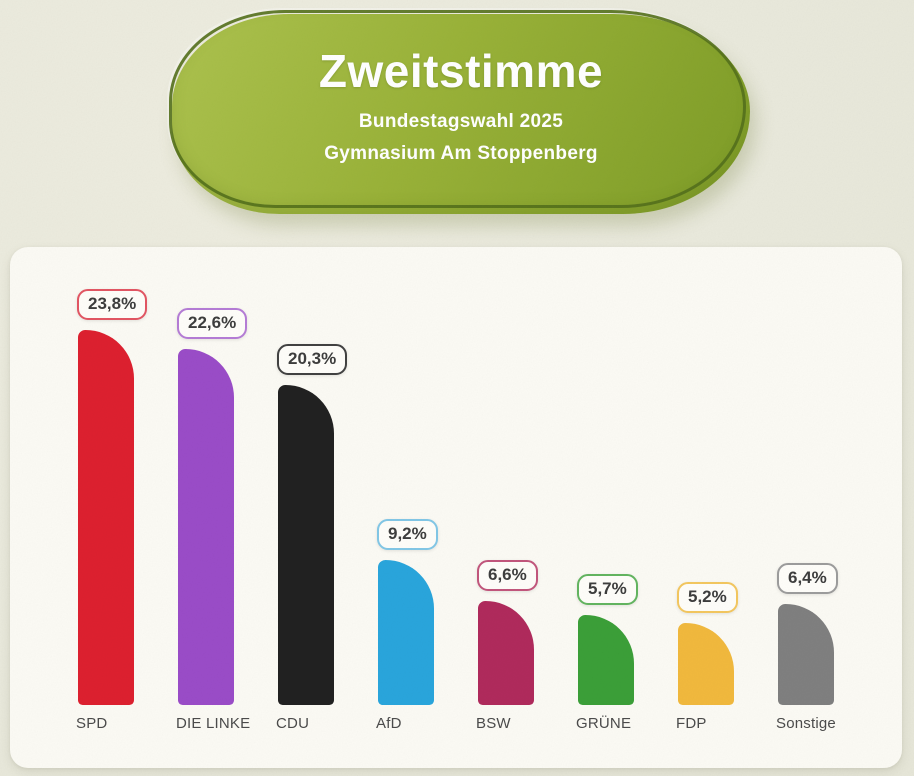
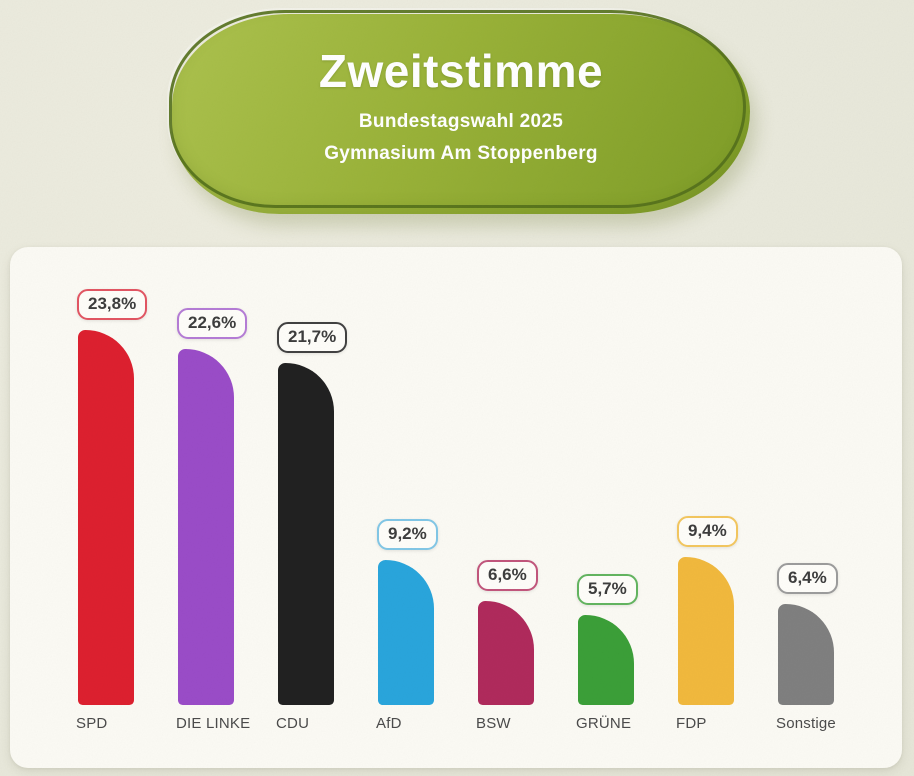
CDU: 20,3% -> 21,7%
FDP: 5,2% -> 9,4%
